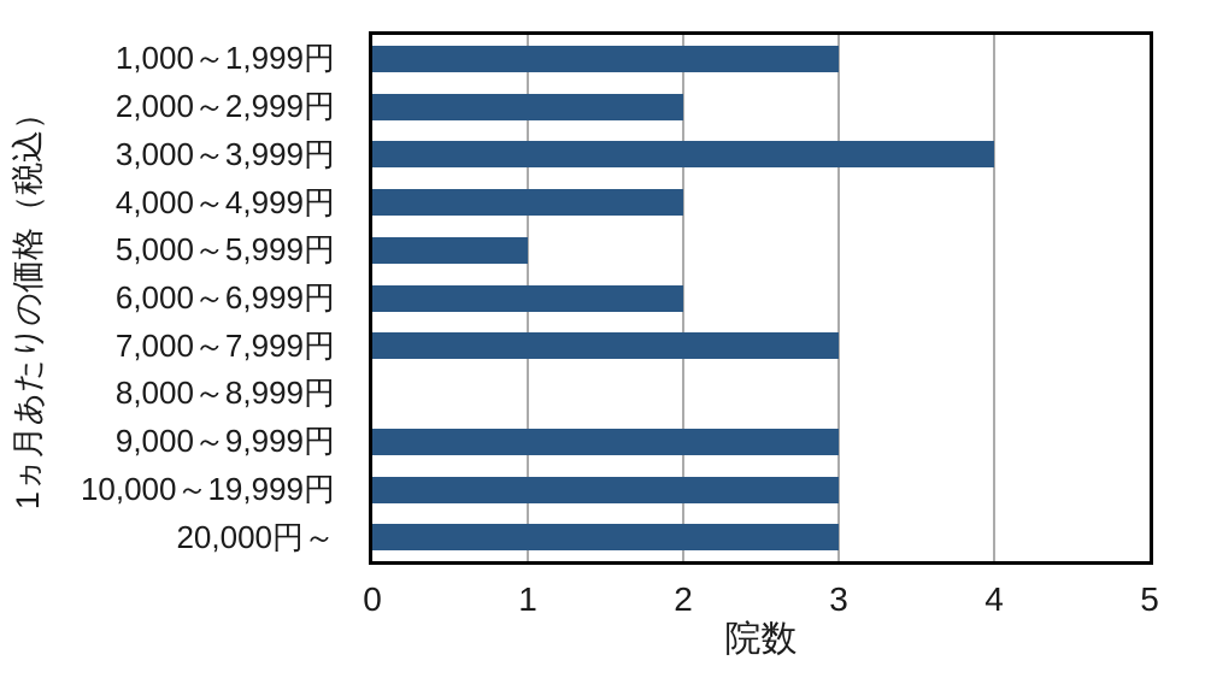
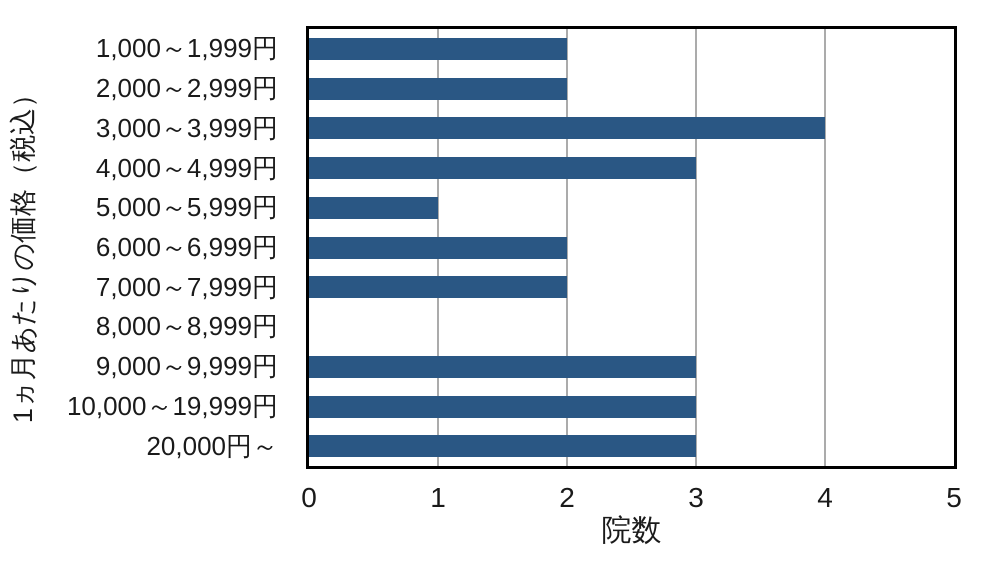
1,000～1,999円: 3 -> 2
4,000～4,999円: 2 -> 3
7,000～7,999円: 3 -> 2
